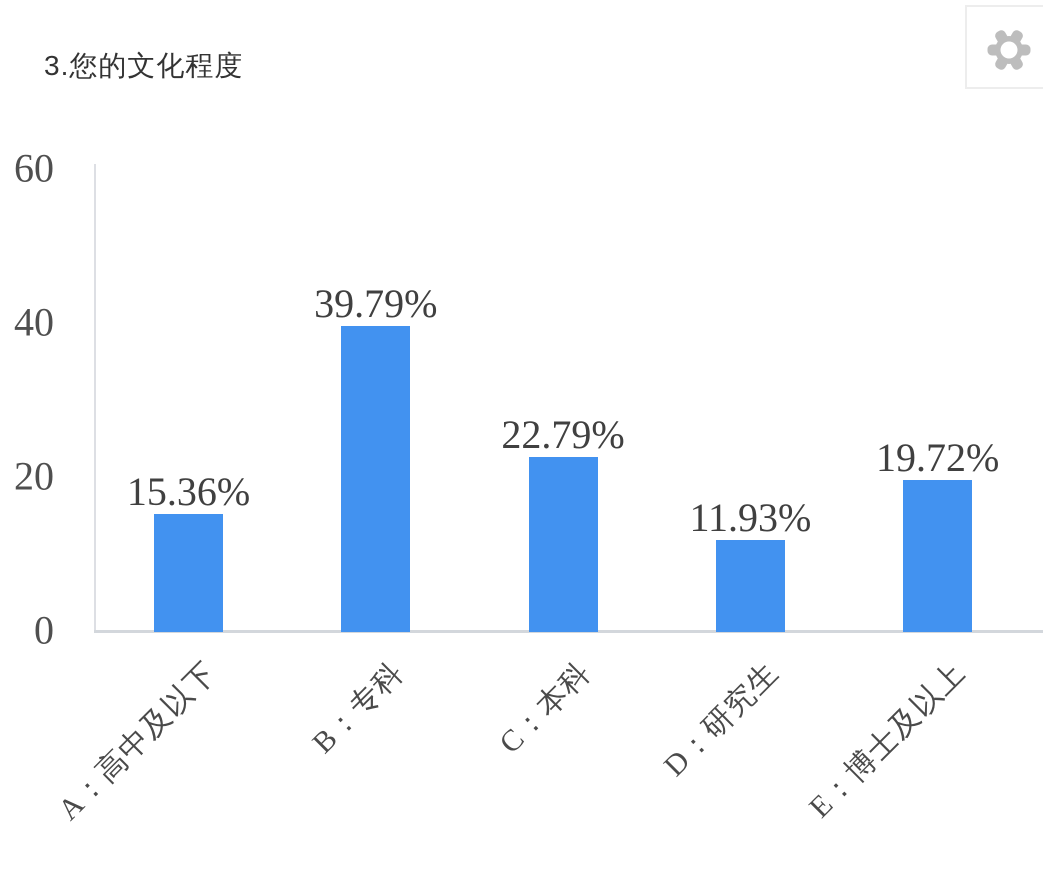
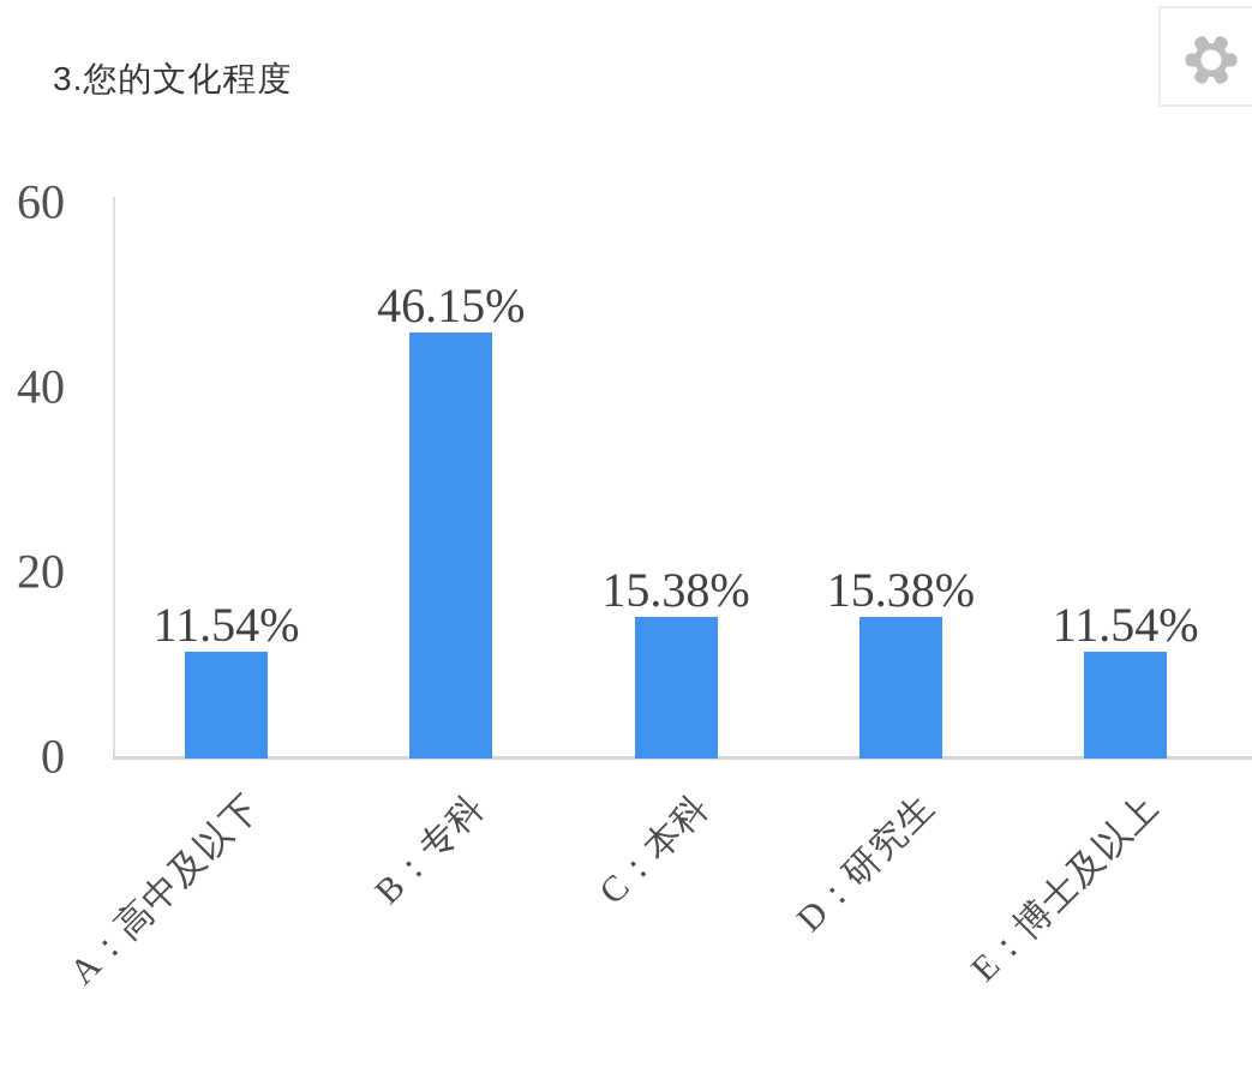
A：高中及以下: 15.36% -> 11.54%
B：专科: 39.79% -> 46.15%
C：本科: 22.79% -> 15.38%
D：研究生: 11.93% -> 15.38%
E：博士及以上: 19.72% -> 11.54%
